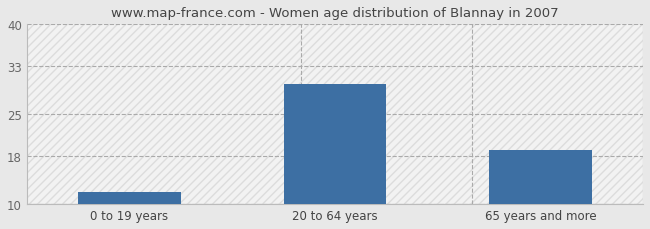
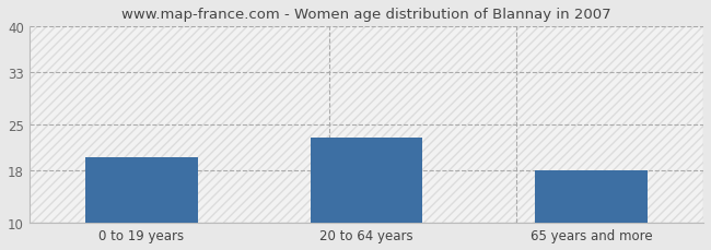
0 to 19 years: 12 -> 20
20 to 64 years: 30 -> 23
65 years and more: 19 -> 18
